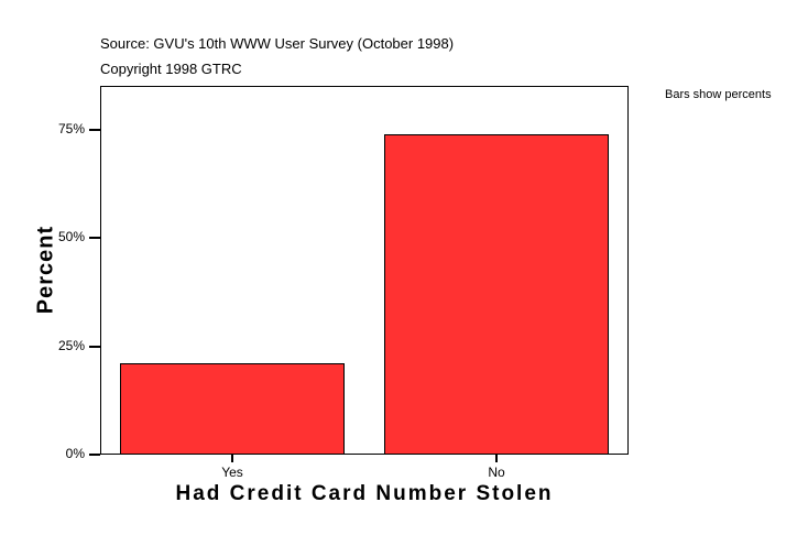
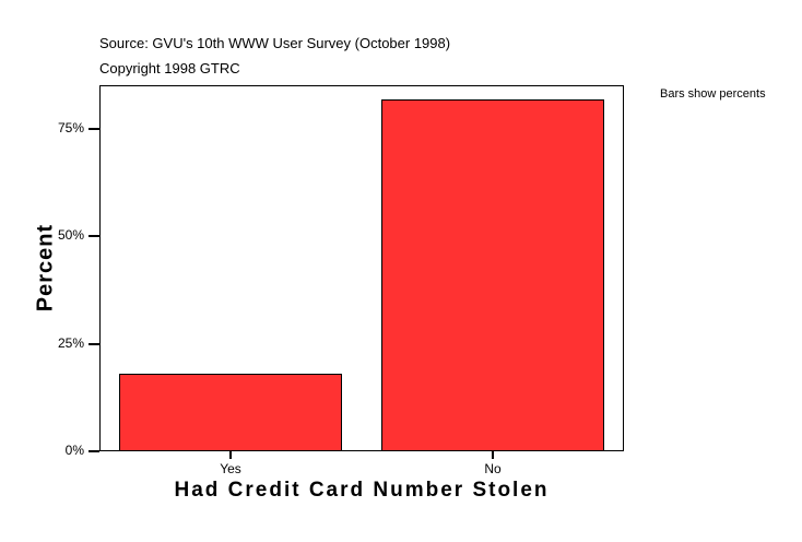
Yes: 21% -> 18%
No: 74% -> 82%
